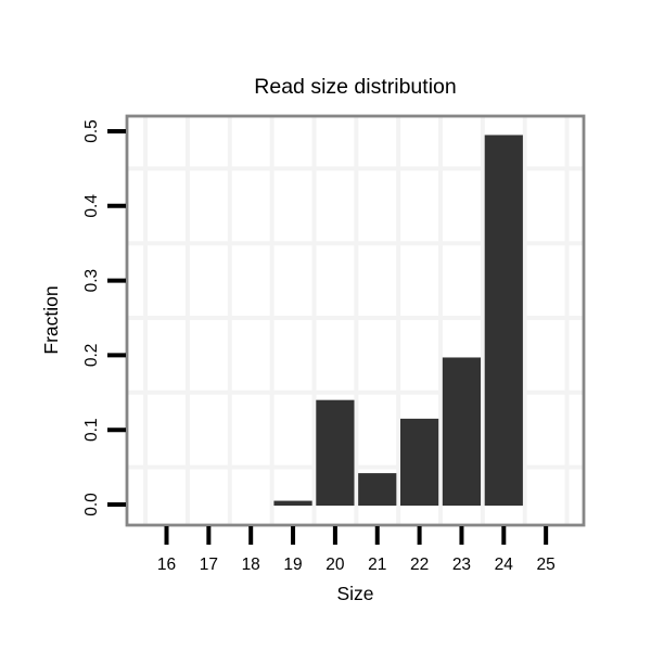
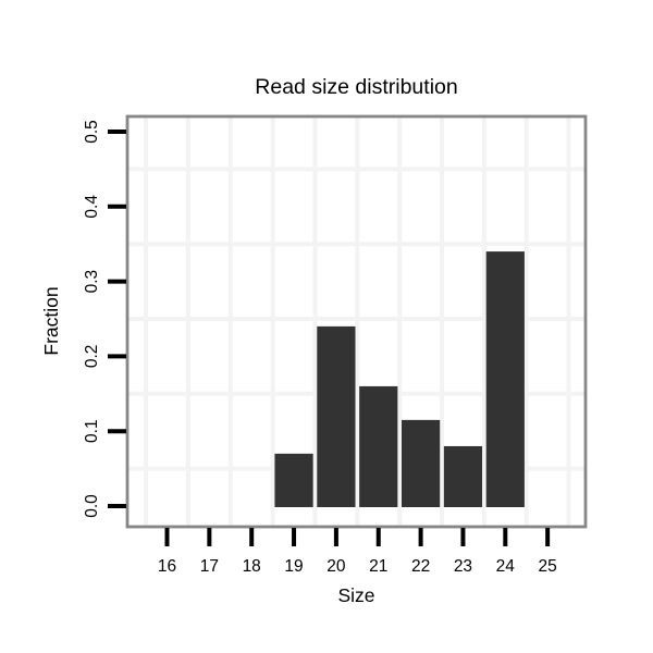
19: 0.01 -> 0.07
20: 0.14 -> 0.24
21: 0.04 -> 0.16
23: 0.20 -> 0.08
24: 0.49 -> 0.34
